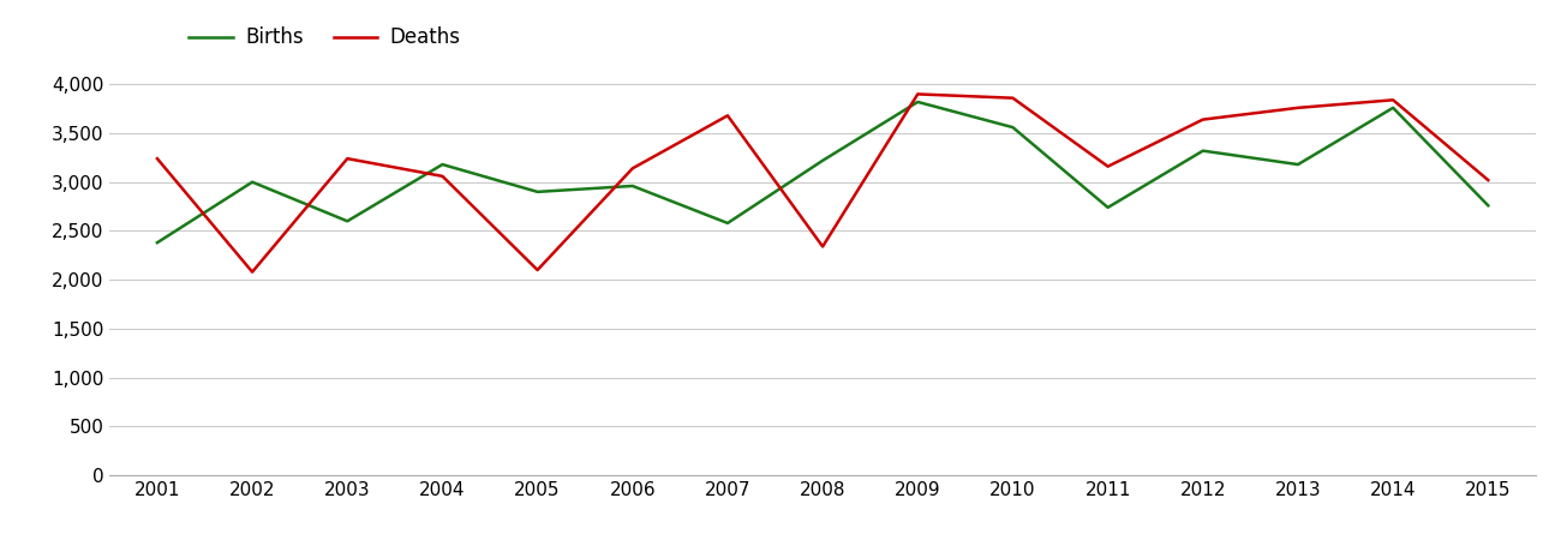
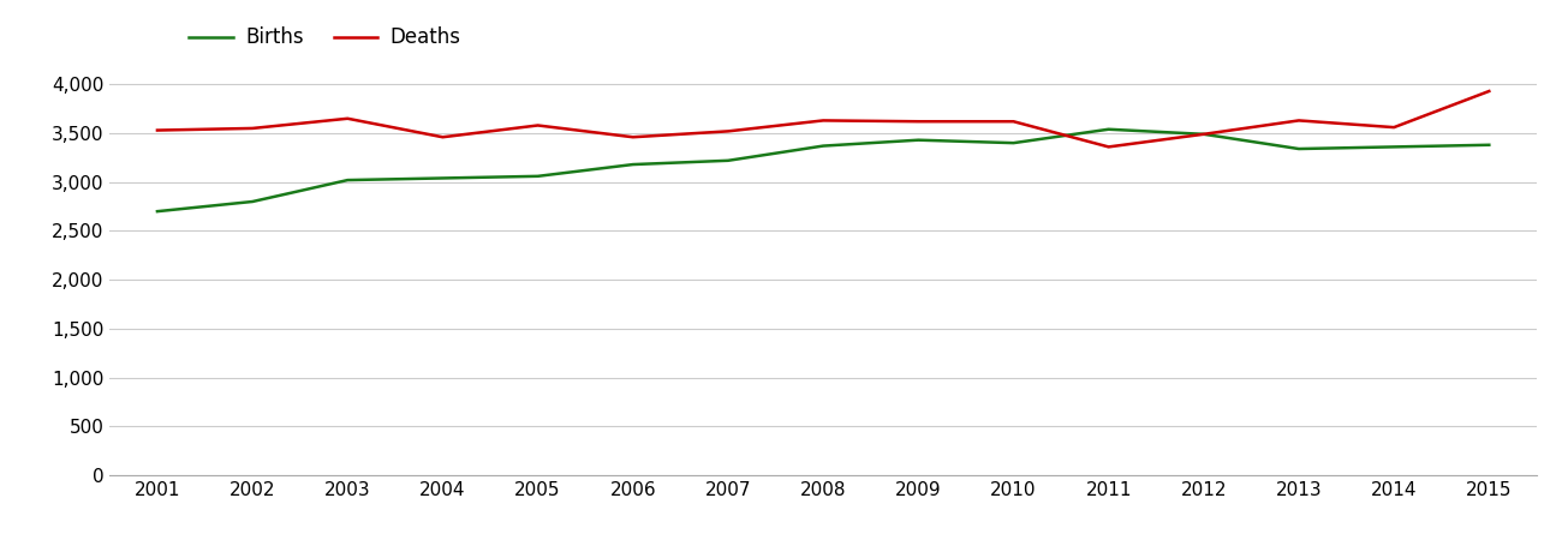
Births/2001: 2,380 -> 2,700
Deaths/2001: 3,240 -> 3,530
Births/2002: 3,000 -> 2,800
Deaths/2002: 2,080 -> 3,550
Births/2003: 2,600 -> 3,020
Deaths/2003: 3,240 -> 3,650
Births/2004: 3,180 -> 3,040
Deaths/2004: 3,060 -> 3,460
Births/2005: 2,900 -> 3,060
Deaths/2005: 2,100 -> 3,580
Births/2006: 2,960 -> 3,180
Deaths/2006: 3,140 -> 3,460
Births/2007: 2,580 -> 3,220
Deaths/2007: 3,680 -> 3,520
Births/2008: 3,220 -> 3,370
Deaths/2008: 2,340 -> 3,630
Births/2009: 3,820 -> 3,430
Deaths/2009: 3,900 -> 3,620
Births/2010: 3,560 -> 3,400
Deaths/2010: 3,860 -> 3,620
Births/2011: 2,740 -> 3,540
Deaths/2011: 3,160 -> 3,360
Births/2012: 3,320 -> 3,490
Deaths/2012: 3,640 -> 3,490
Births/2013: 3,180 -> 3,340
Deaths/2013: 3,760 -> 3,630
Births/2014: 3,760 -> 3,360
Deaths/2014: 3,840 -> 3,560
Births/2015: 2,760 -> 3,380
Deaths/2015: 3,020 -> 3,930
